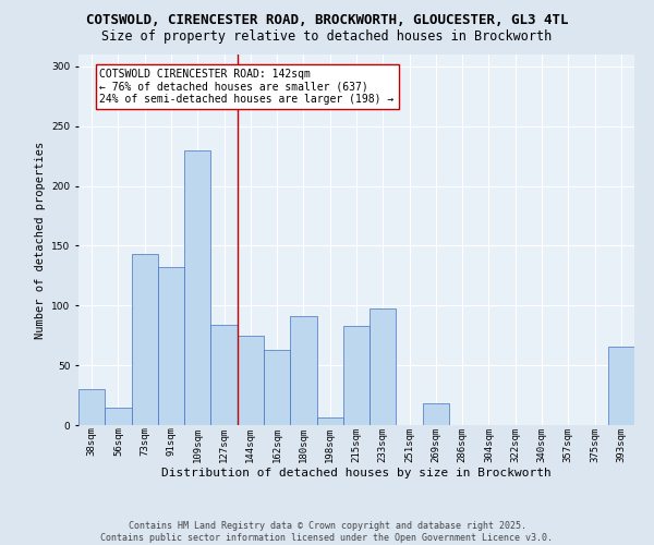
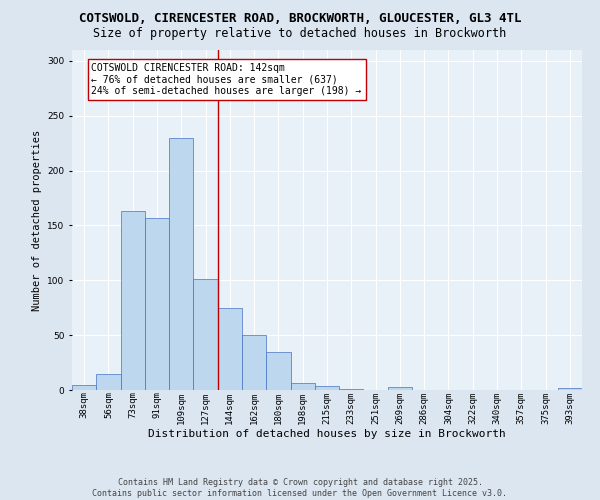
38sqm: 30 -> 5
73sqm: 143 -> 163
91sqm: 132 -> 157
127sqm: 84 -> 101
162sqm: 63 -> 50
180sqm: 91 -> 35
215sqm: 83 -> 4
233sqm: 98 -> 1
269sqm: 18 -> 3
393sqm: 66 -> 2
